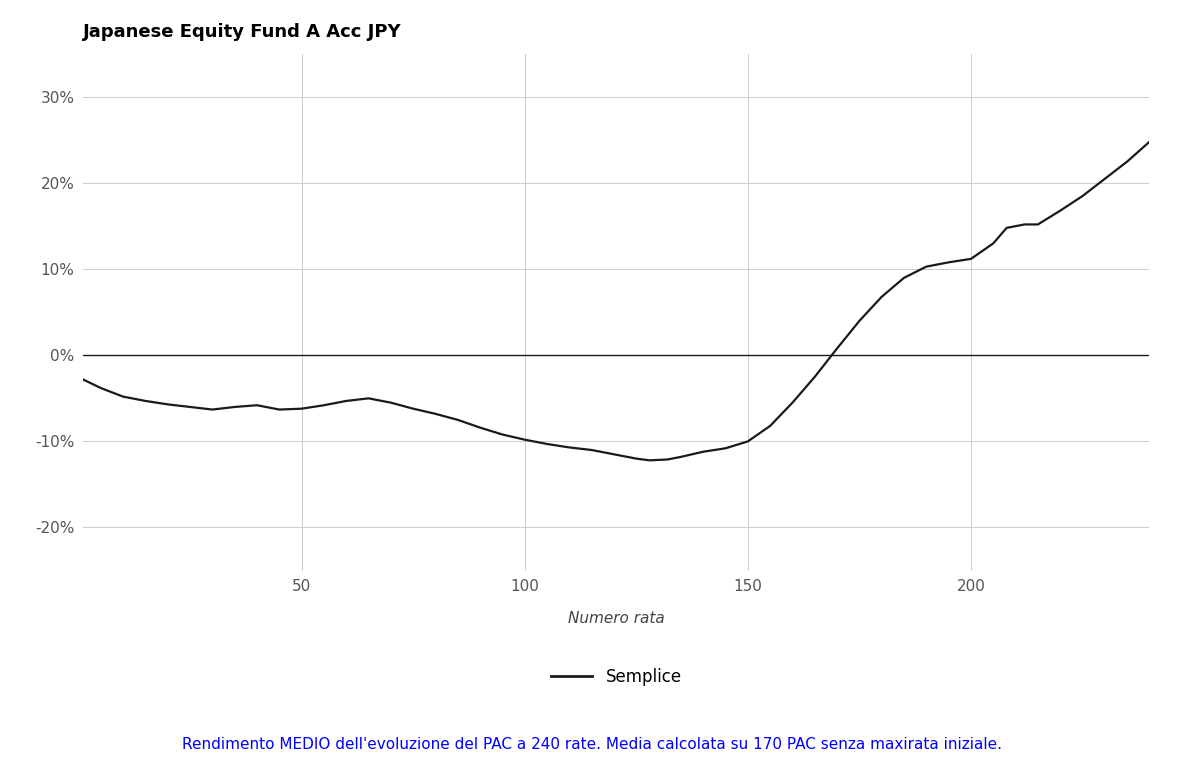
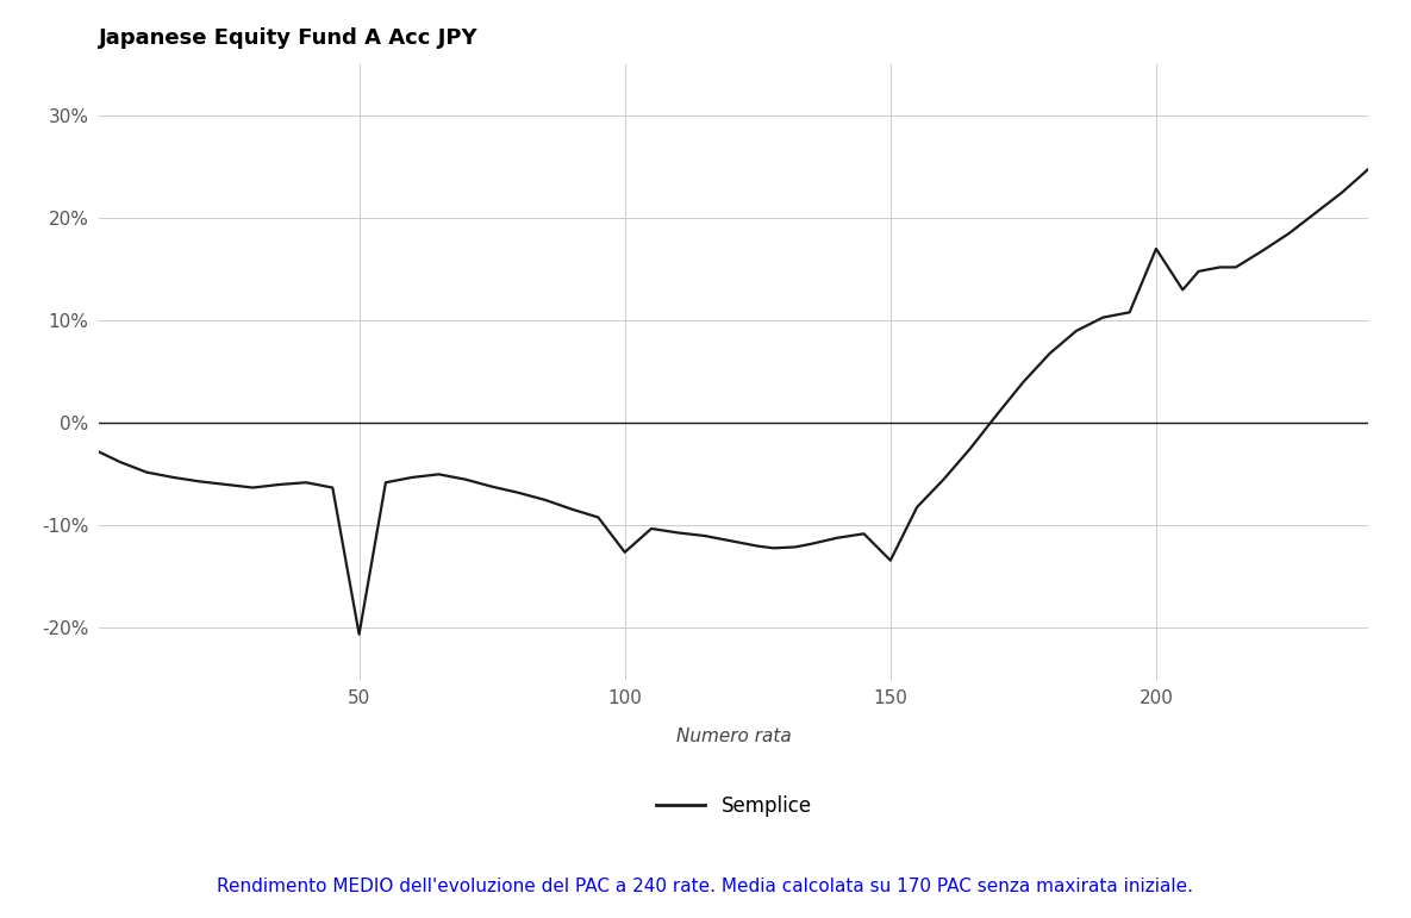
50: -6.2% -> -20.6%
100: -9.8% -> -12.6%
150: -10.0% -> -13.4%
200: 11.2% -> 17.0%
